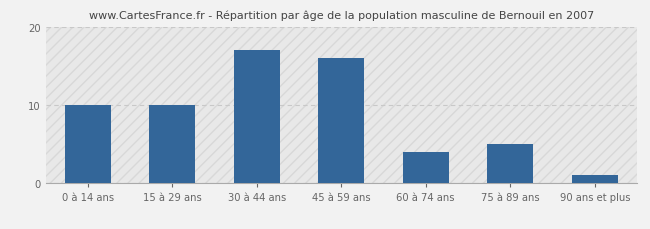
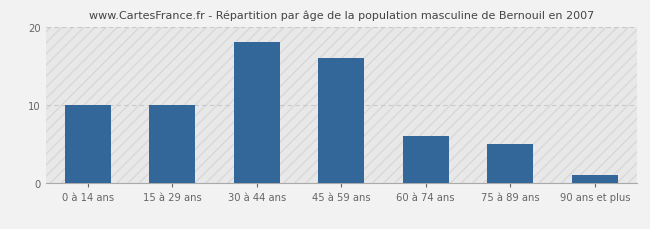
30 à 44 ans: 17 -> 18
60 à 74 ans: 4 -> 6
